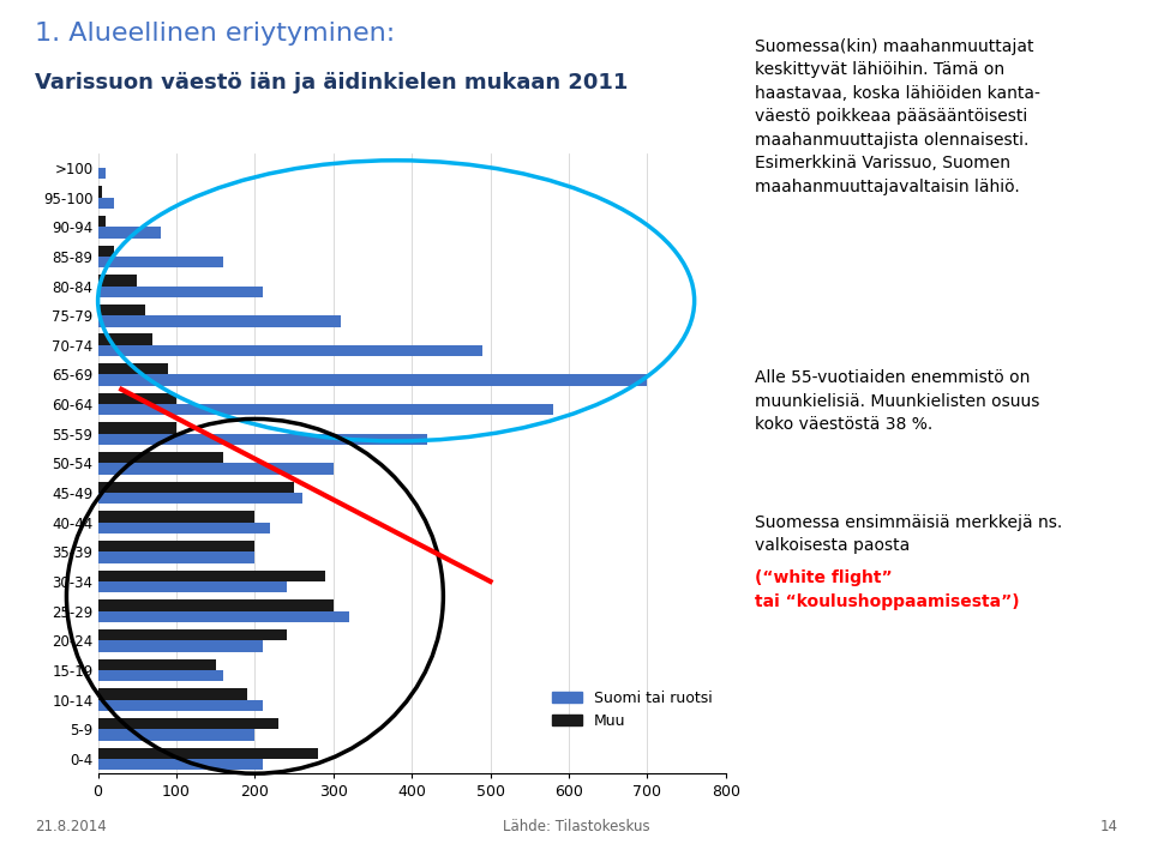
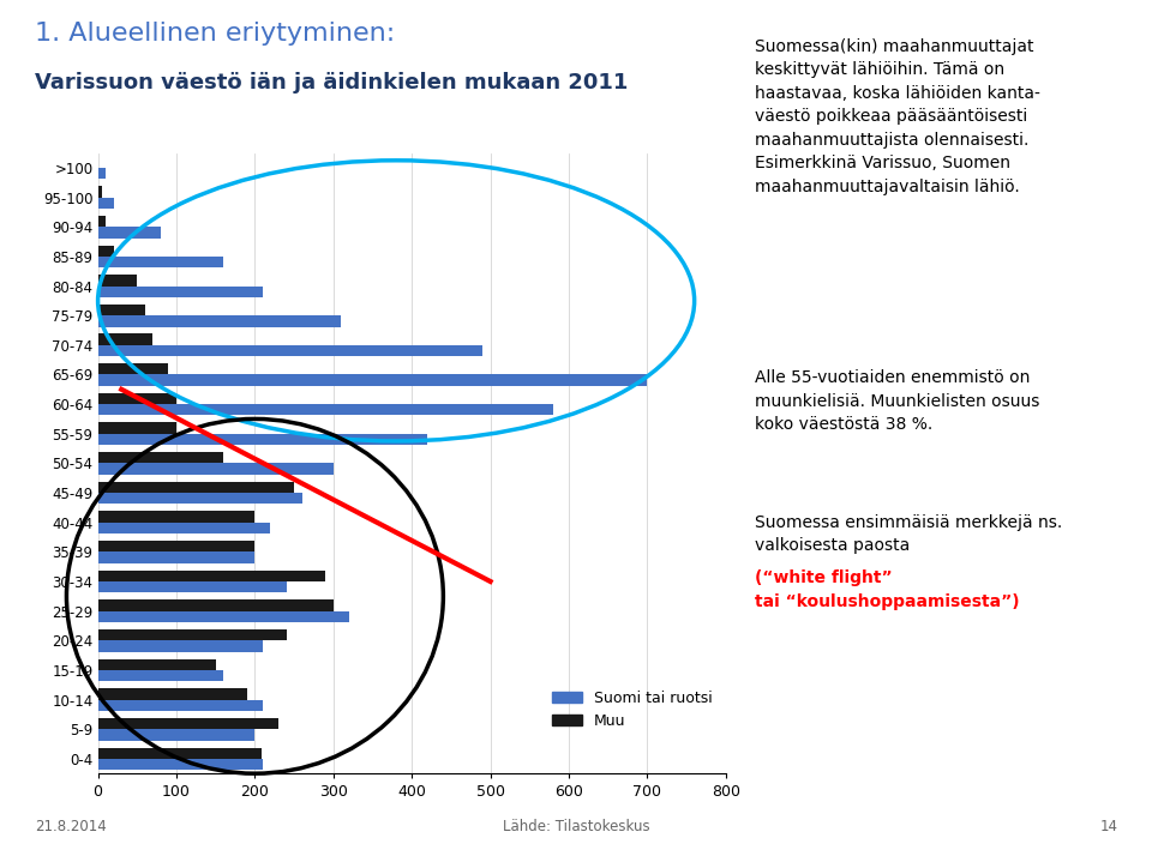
Muu/0-4: 280 -> 208
